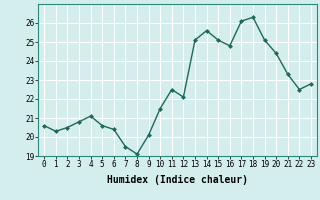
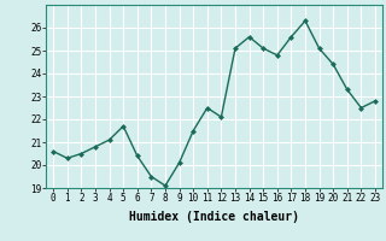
5: 20.6 -> 21.7
17: 26.1 -> 25.6
